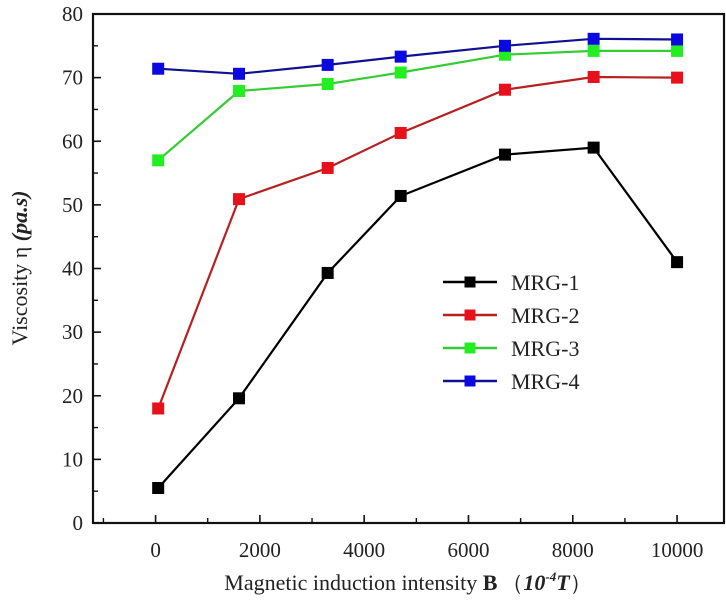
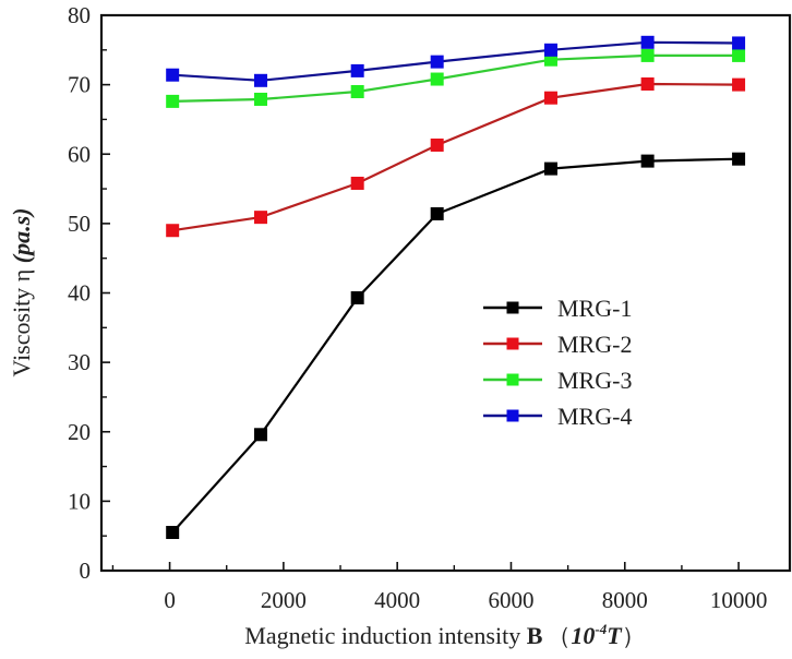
MRG-2/50: 18 -> 49
MRG-3/50: 57 -> 68
MRG-1/10000: 41 -> 59
